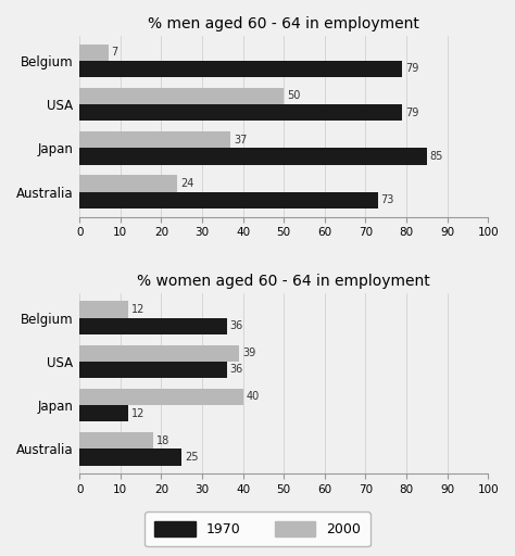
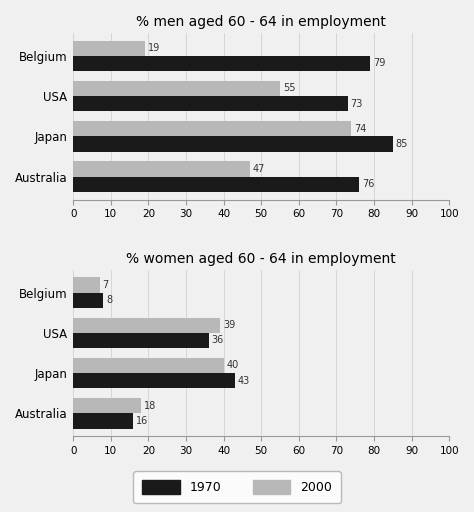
% men aged 60 - 64 in employment/2000/Belgium: 7 -> 19
% men aged 60 - 64 in employment/2000/USA: 50 -> 55
% men aged 60 - 64 in employment/1970/USA: 79 -> 73
% men aged 60 - 64 in employment/2000/Japan: 37 -> 74
% men aged 60 - 64 in employment/2000/Australia: 24 -> 47
% men aged 60 - 64 in employment/1970/Australia: 73 -> 76
% women aged 60 - 64 in employment/2000/Belgium: 12 -> 7
% women aged 60 - 64 in employment/1970/Belgium: 36 -> 8
% women aged 60 - 64 in employment/1970/Japan: 12 -> 43
% women aged 60 - 64 in employment/1970/Australia: 25 -> 16
